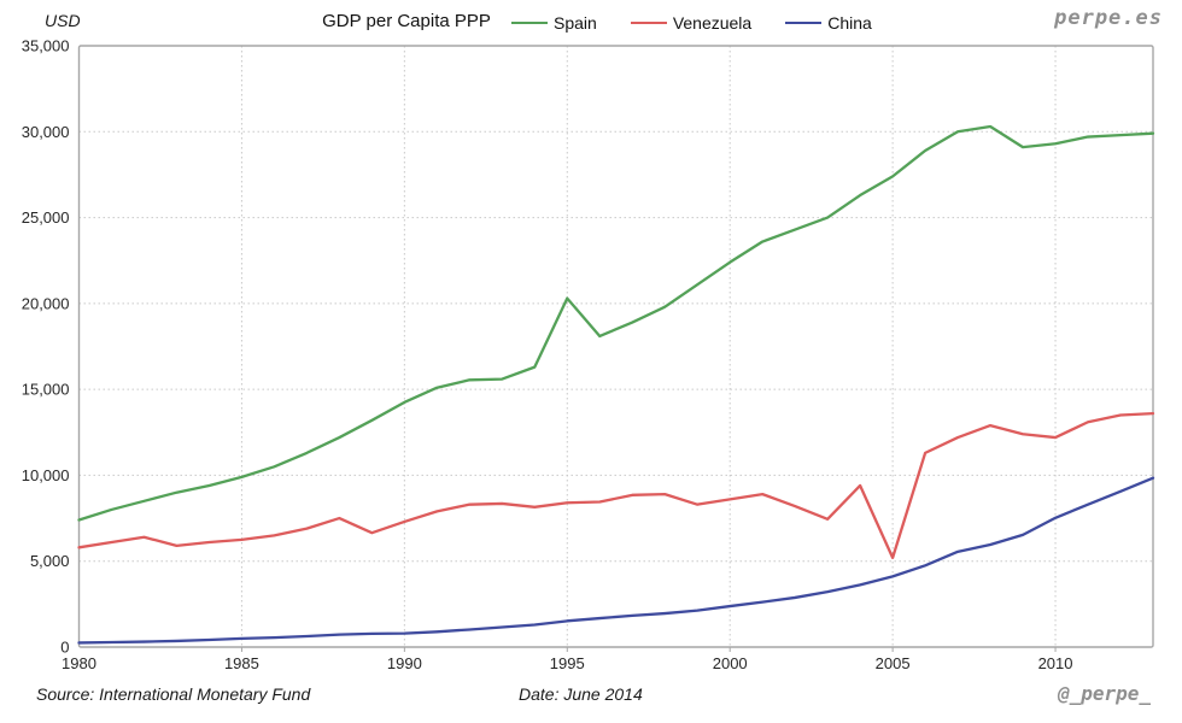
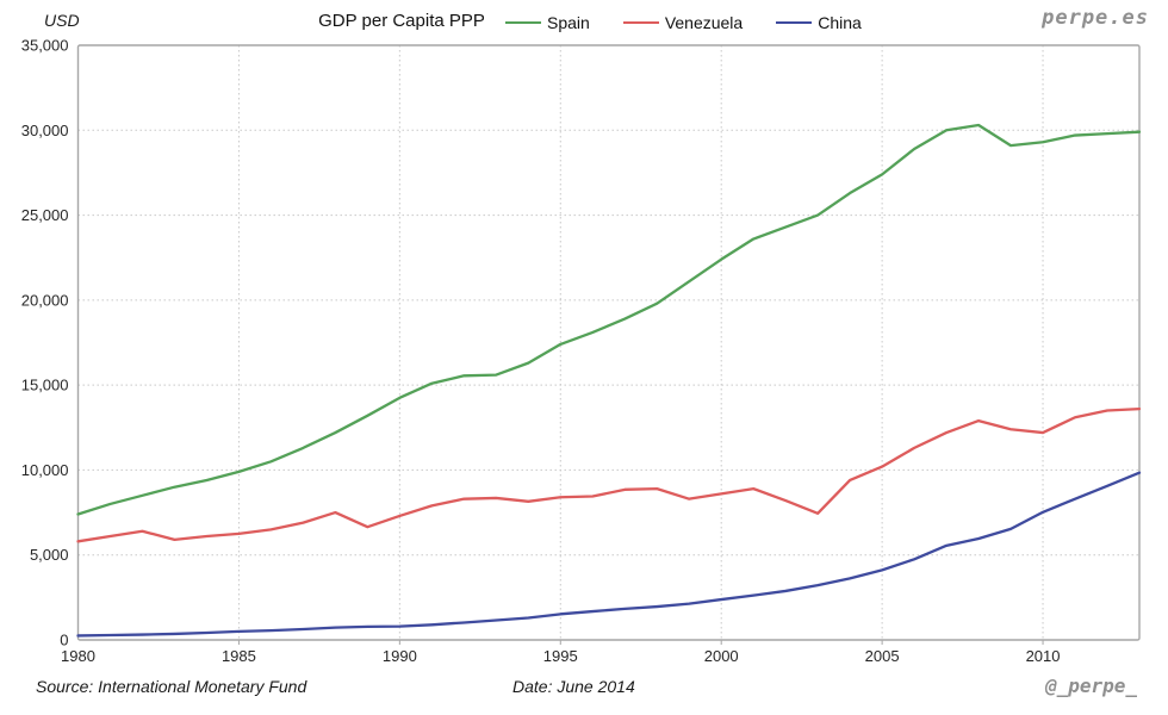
Spain/1995: 20300 -> 17400
Venezuela/2005: 5200 -> 10200
